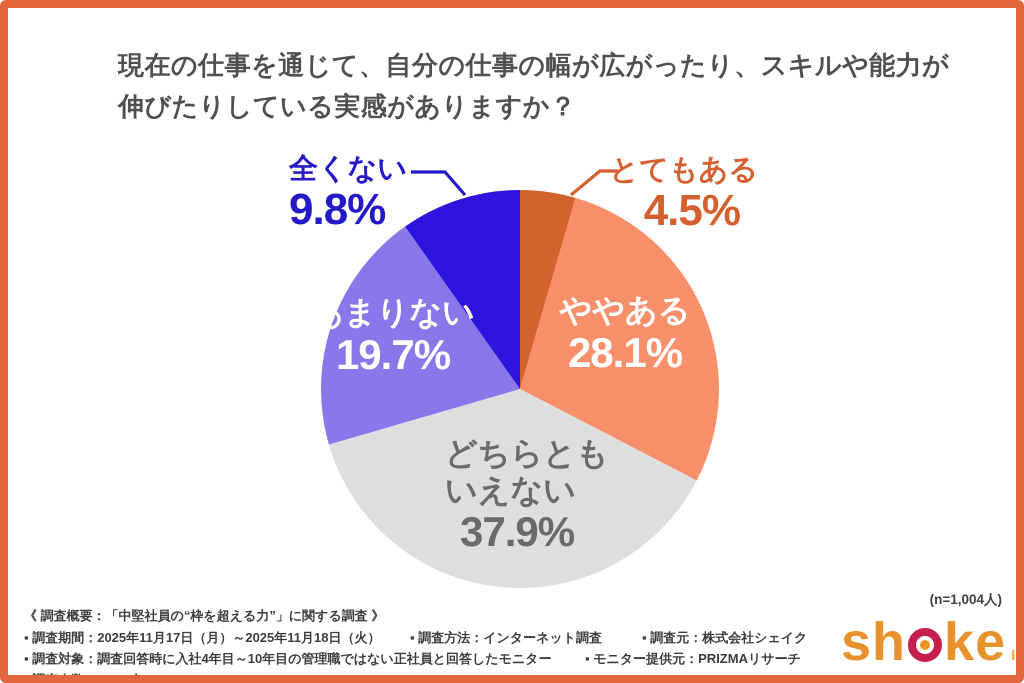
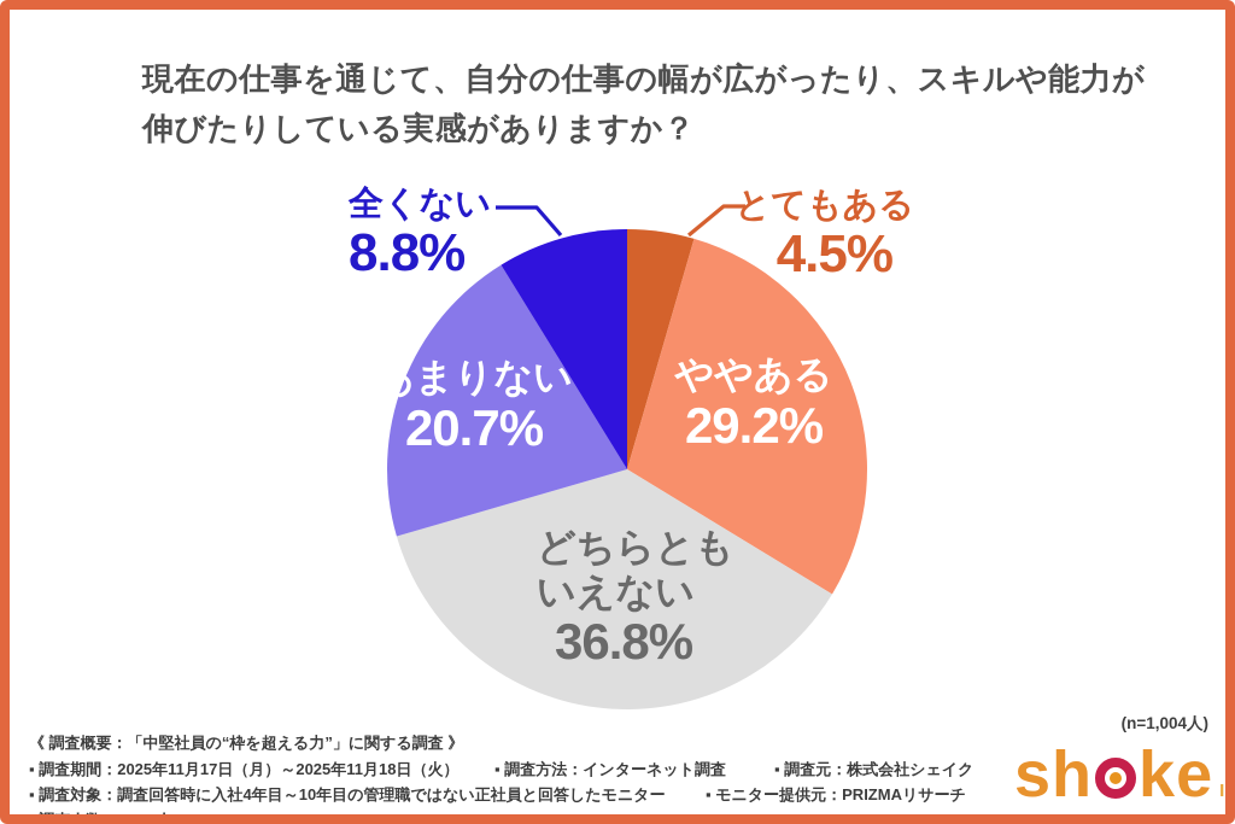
ややある: 28.1% -> 29.2%
どちらともいえない: 37.9% -> 36.8%
あまりない: 19.7% -> 20.7%
全くない: 9.8% -> 8.8%
